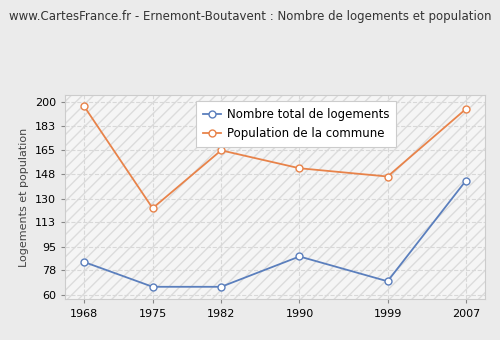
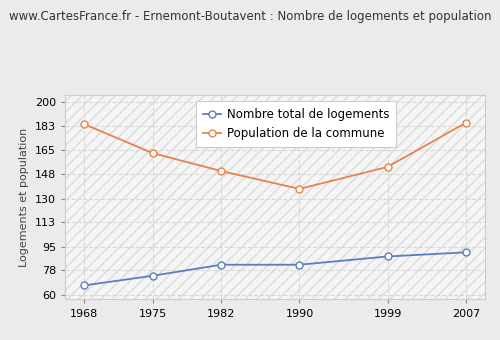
Nombre total de logements/1968: 84 -> 67
Population de la commune/1968: 197 -> 184
Nombre total de logements/1975: 66 -> 74
Population de la commune/1975: 123 -> 163
Nombre total de logements/1982: 66 -> 82
Population de la commune/1982: 165 -> 150
Nombre total de logements/1990: 88 -> 82
Population de la commune/1990: 152 -> 137
Nombre total de logements/1999: 70 -> 88
Population de la commune/1999: 146 -> 153
Nombre total de logements/2007: 143 -> 91
Population de la commune/2007: 195 -> 185
